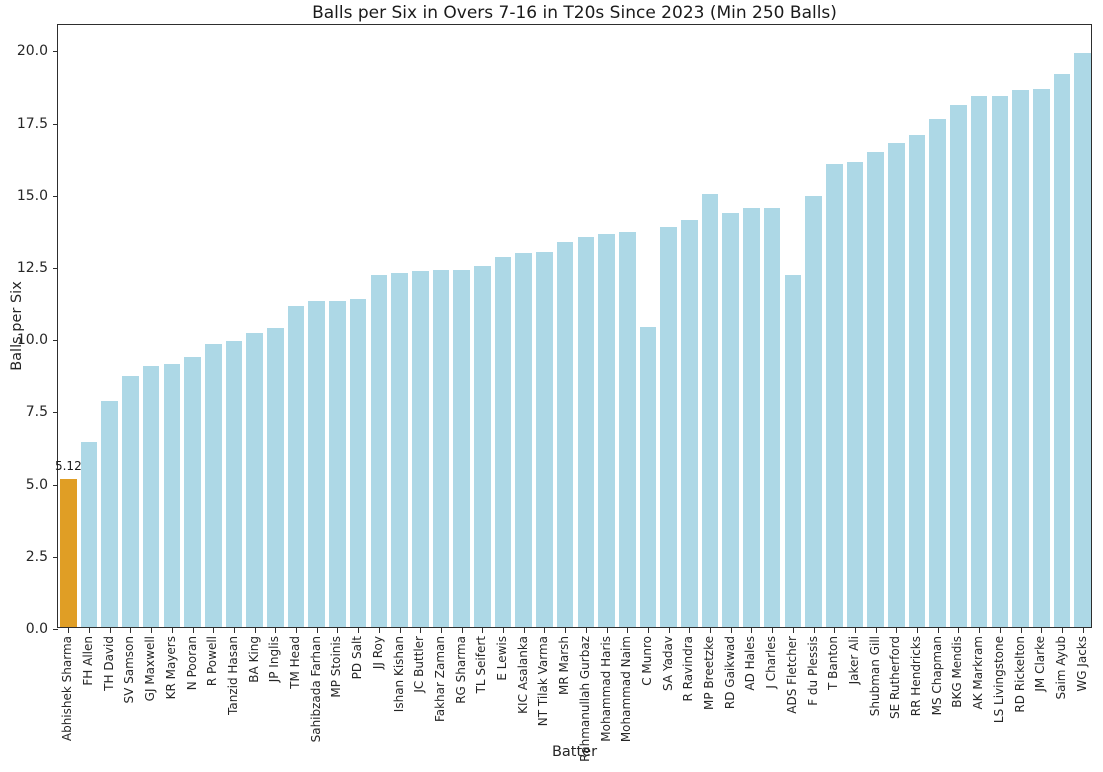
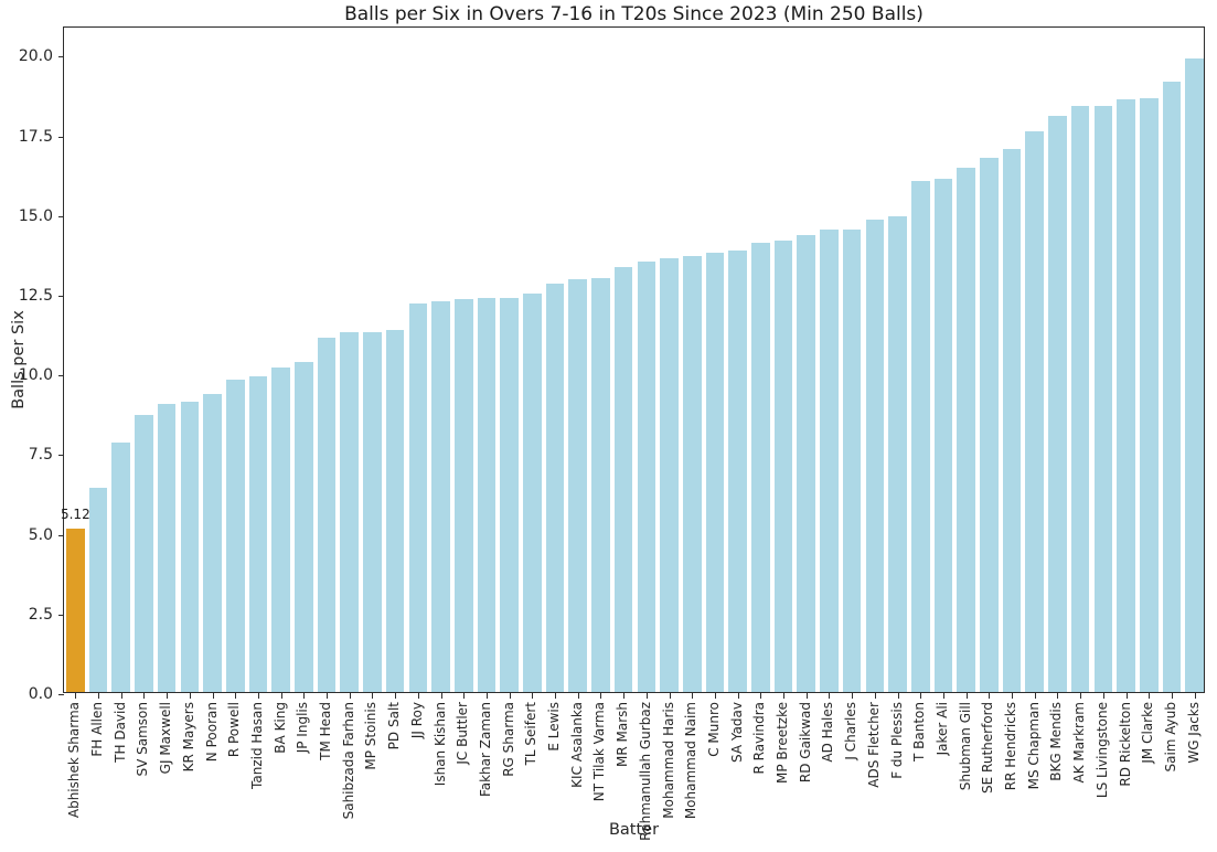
C Munro: 10.4 -> 13.8
MP Breetzke: 15.0 -> 14.2
ADS Fletcher: 12.2 -> 14.8
